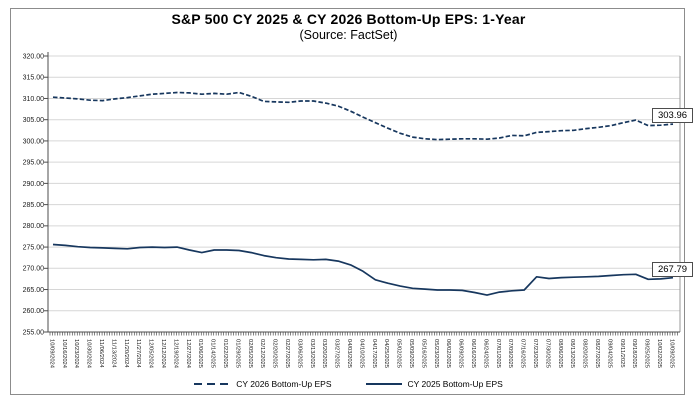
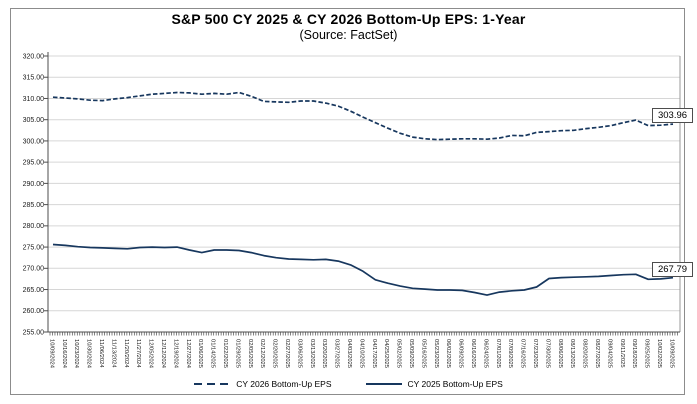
CY 2025 Bottom-Up EPS/07/23/2025: 268 -> 266
